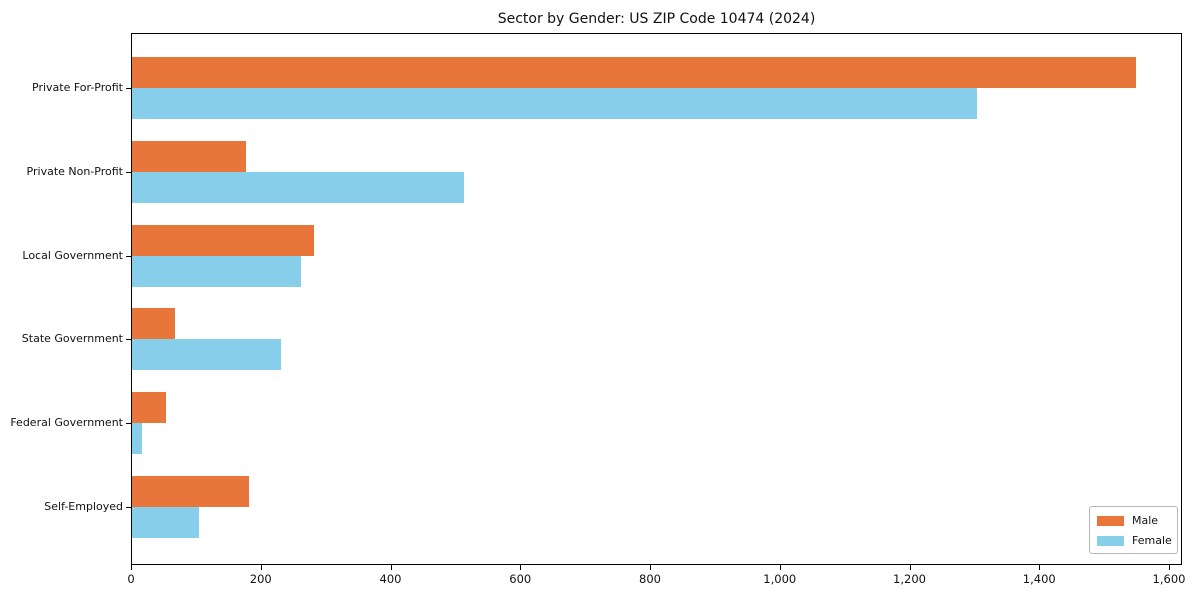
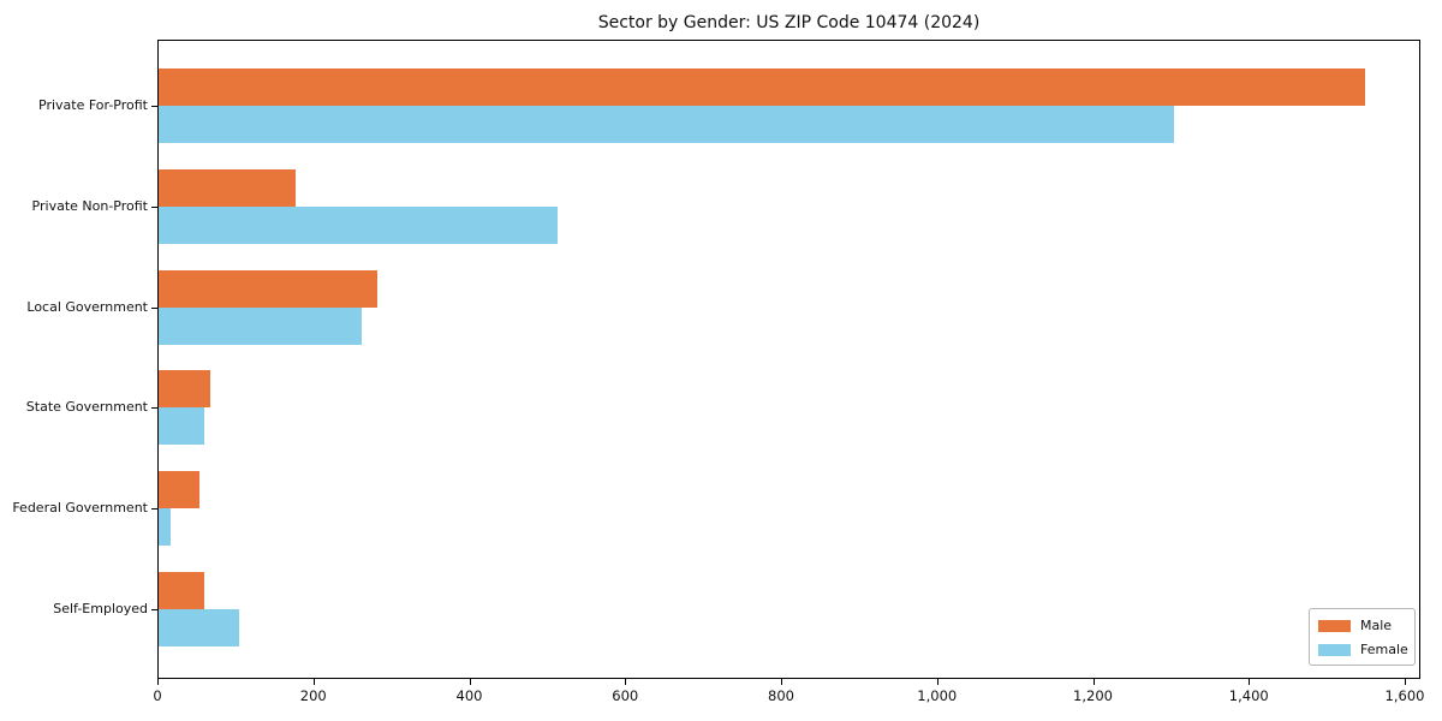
Female/State Government: 230 -> 60
Male/Self-Employed: 180 -> 60
